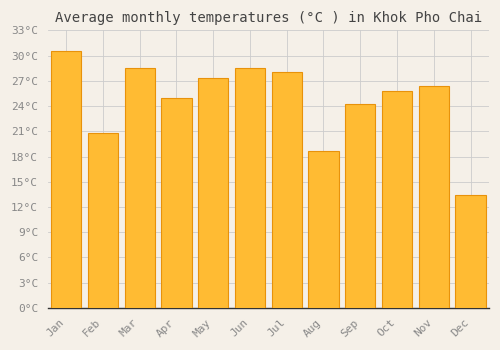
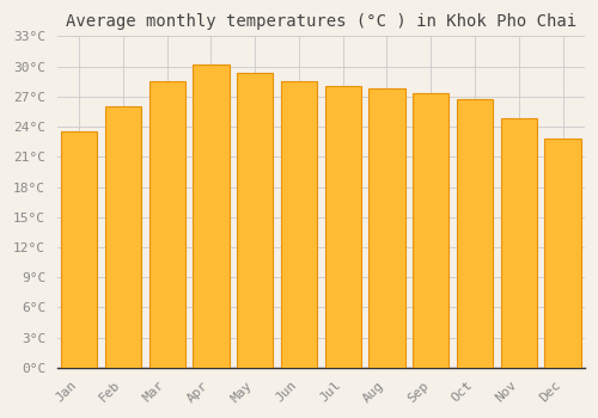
Jan: 30.6°C -> 23.5°C
Feb: 20.8°C -> 26.0°C
Apr: 25.0°C -> 30.2°C
May: 27.4°C -> 29.4°C
Aug: 18.6°C -> 27.8°C
Sep: 24.2°C -> 27.3°C
Oct: 25.8°C -> 26.8°C
Nov: 26.4°C -> 24.8°C
Dec: 13.4°C -> 22.8°C
